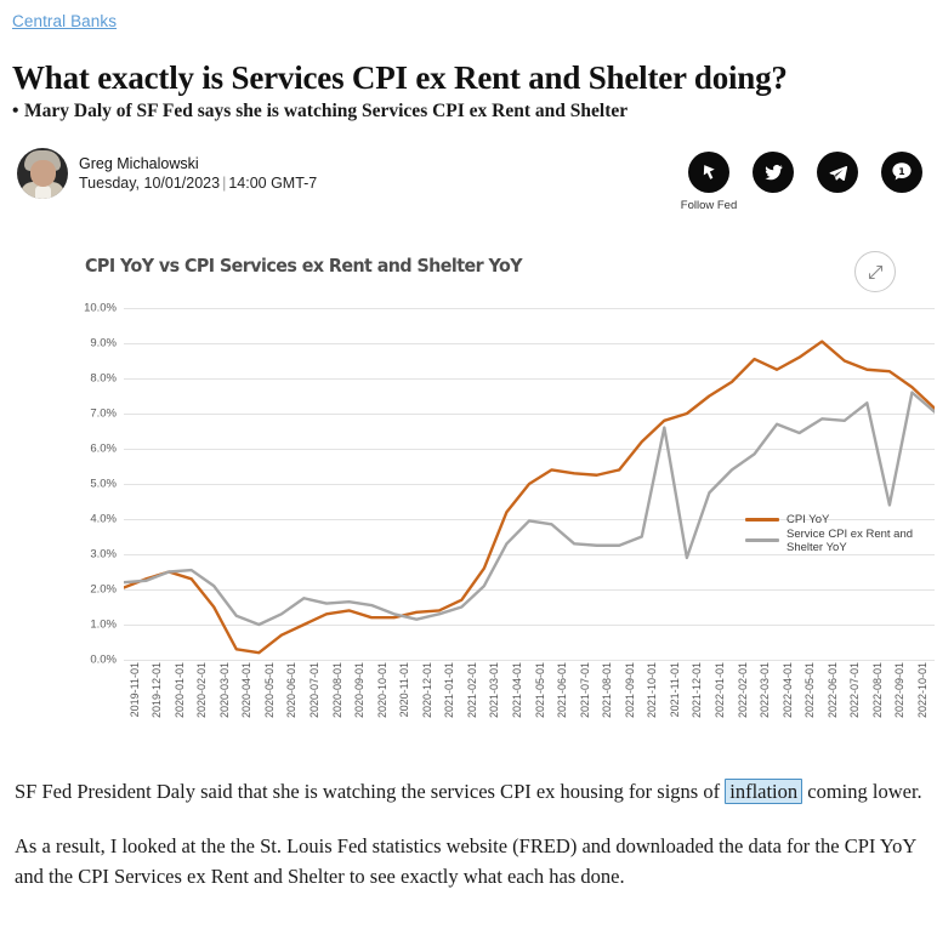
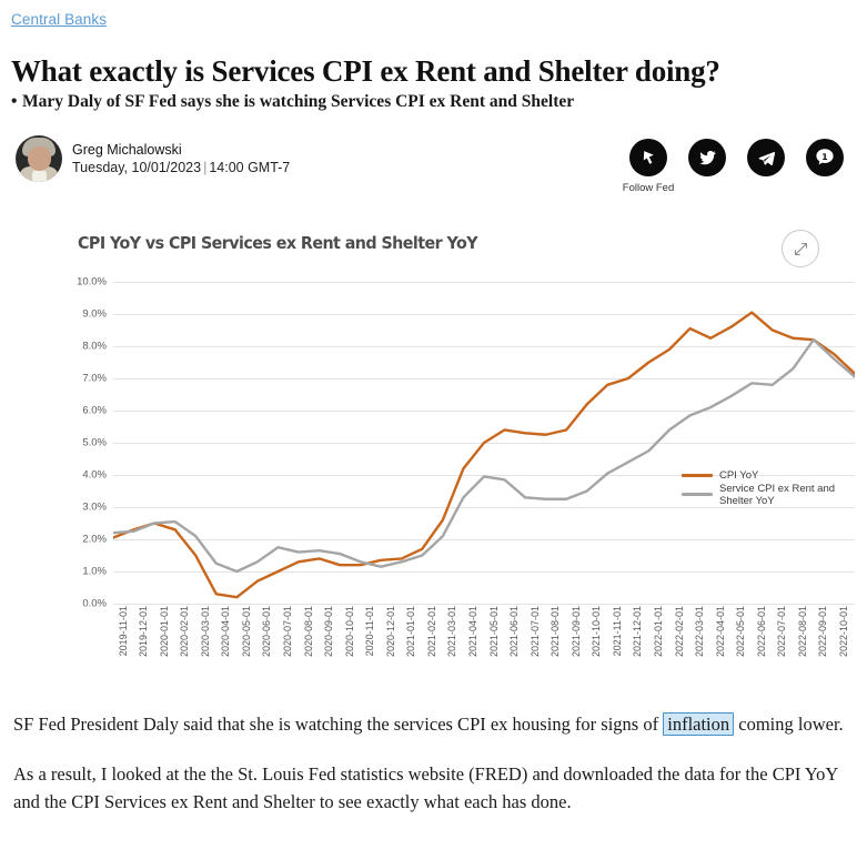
Service CPI ex Rent and Shelter YoY/2021-11-01: 6.6% -> 4.0%
Service CPI ex Rent and Shelter YoY/2021-12-01: 2.9% -> 4.4%
Service CPI ex Rent and Shelter YoY/2022-04-01: 6.7% -> 6.1%
Service CPI ex Rent and Shelter YoY/2022-09-01: 4.4% -> 8.2%
